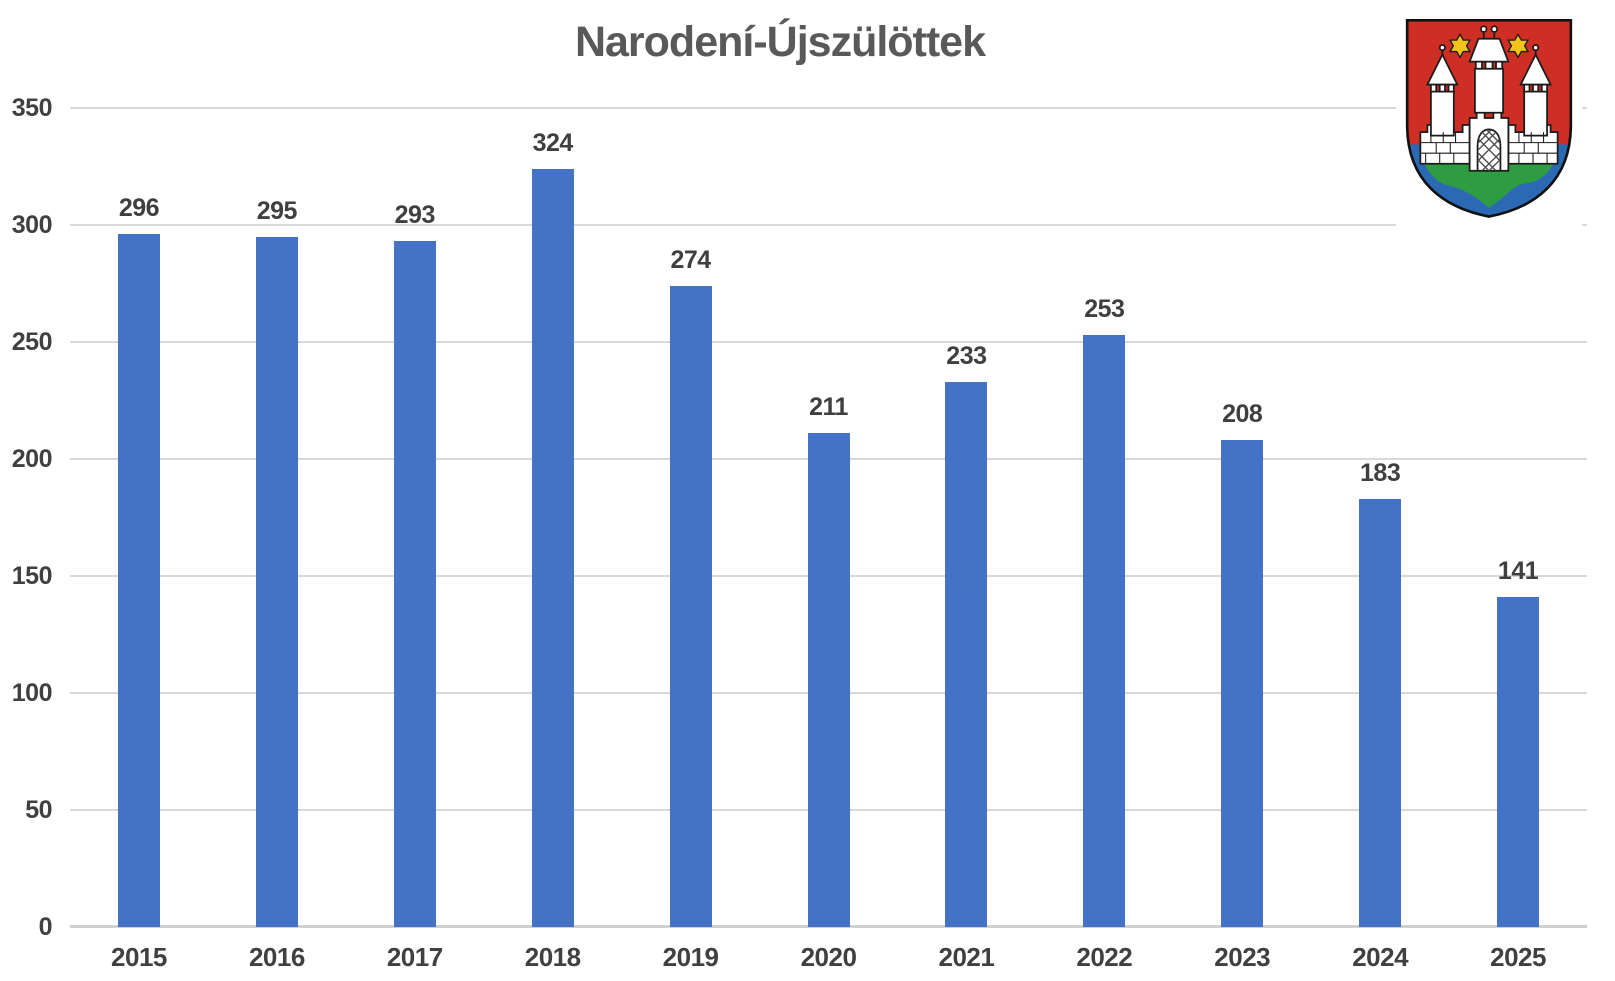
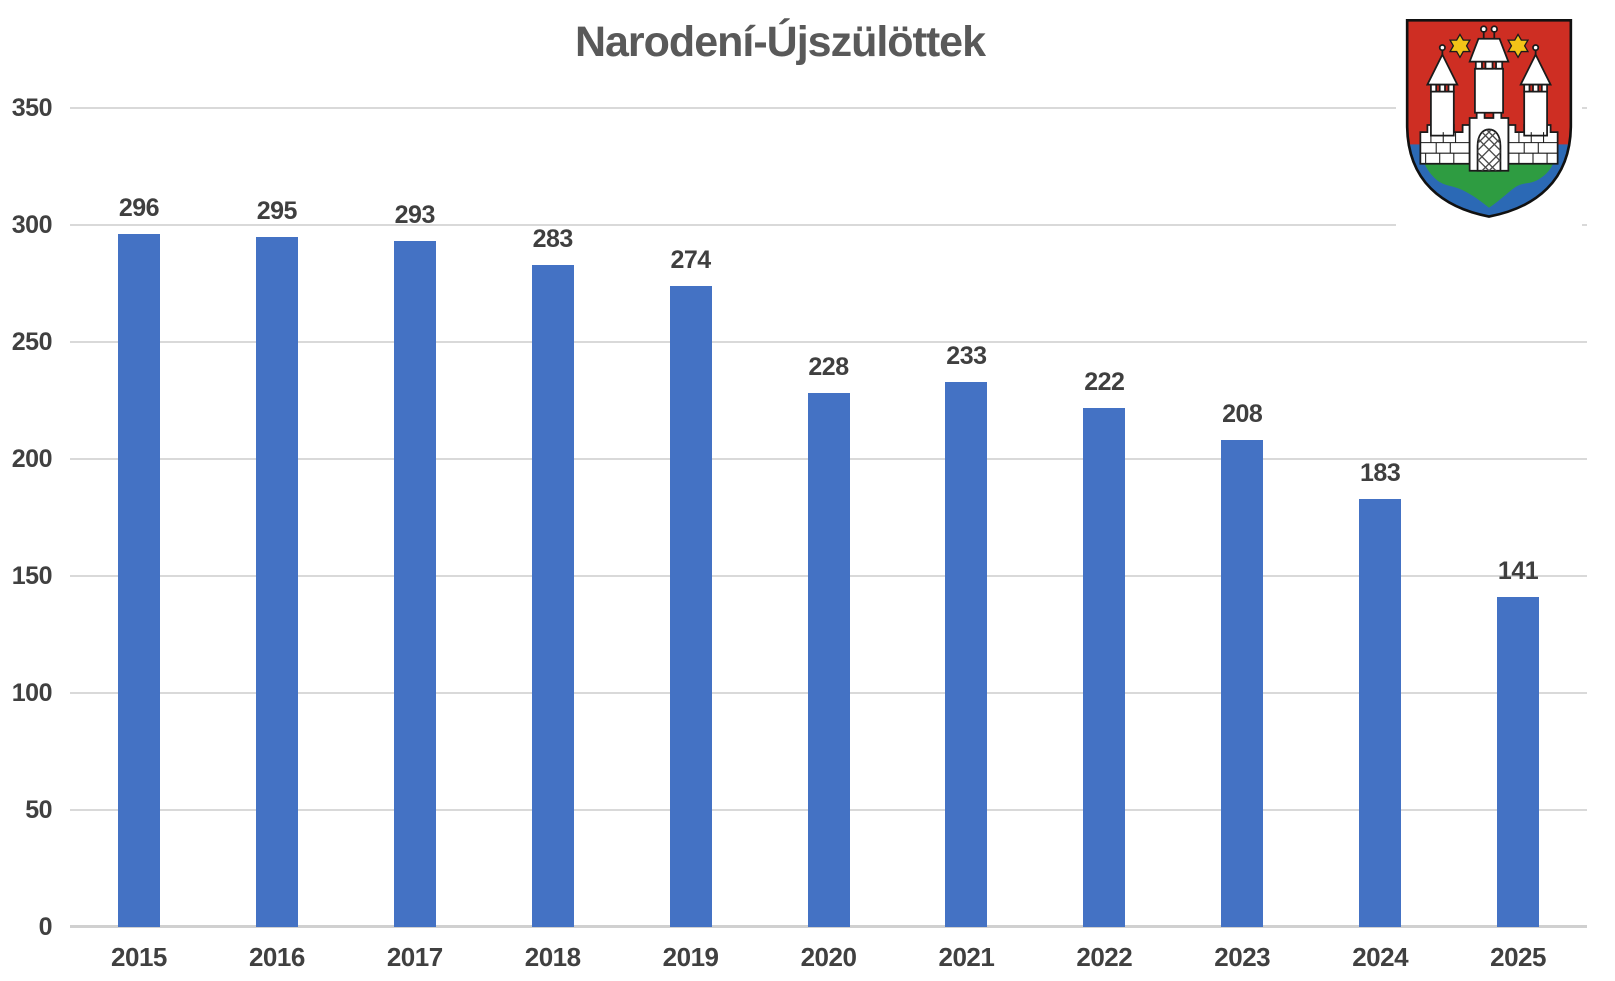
2018: 324 -> 283
2020: 211 -> 228
2022: 253 -> 222
